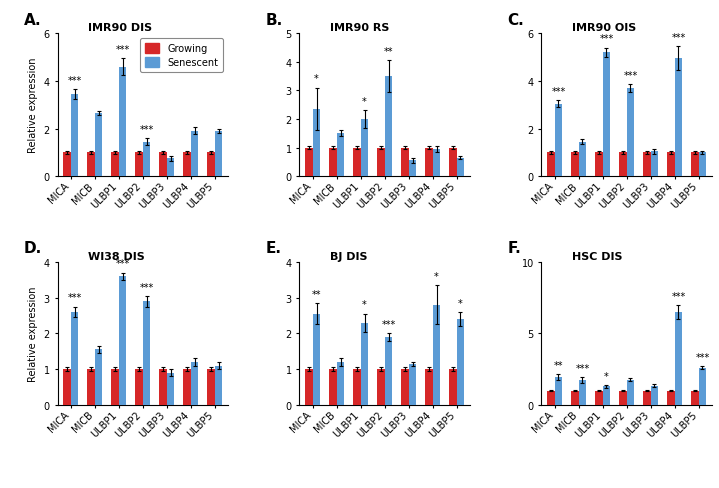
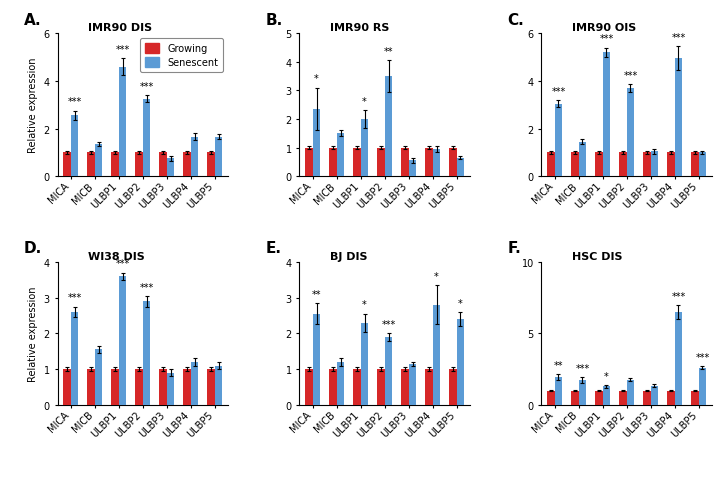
IMR90 DIS/Senescent/MICA: 3.45 -> 2.55
IMR90 DIS/Senescent/MICB: 2.65 -> 1.35
IMR90 DIS/Senescent/ULBP2: 1.45 -> 3.25
IMR90 DIS/Senescent/ULBP4: 1.90 -> 1.65
IMR90 DIS/Senescent/ULBP5: 1.90 -> 1.65
